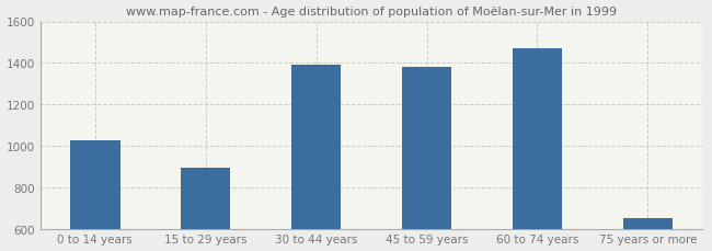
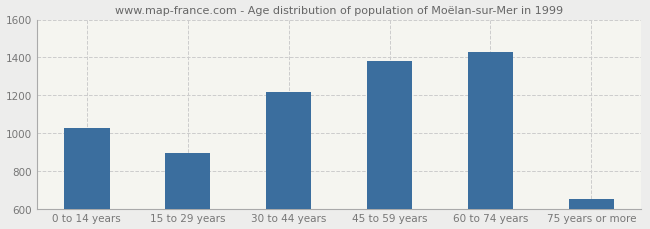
30 to 44 years: 1390 -> 1220
60 to 74 years: 1470 -> 1430
